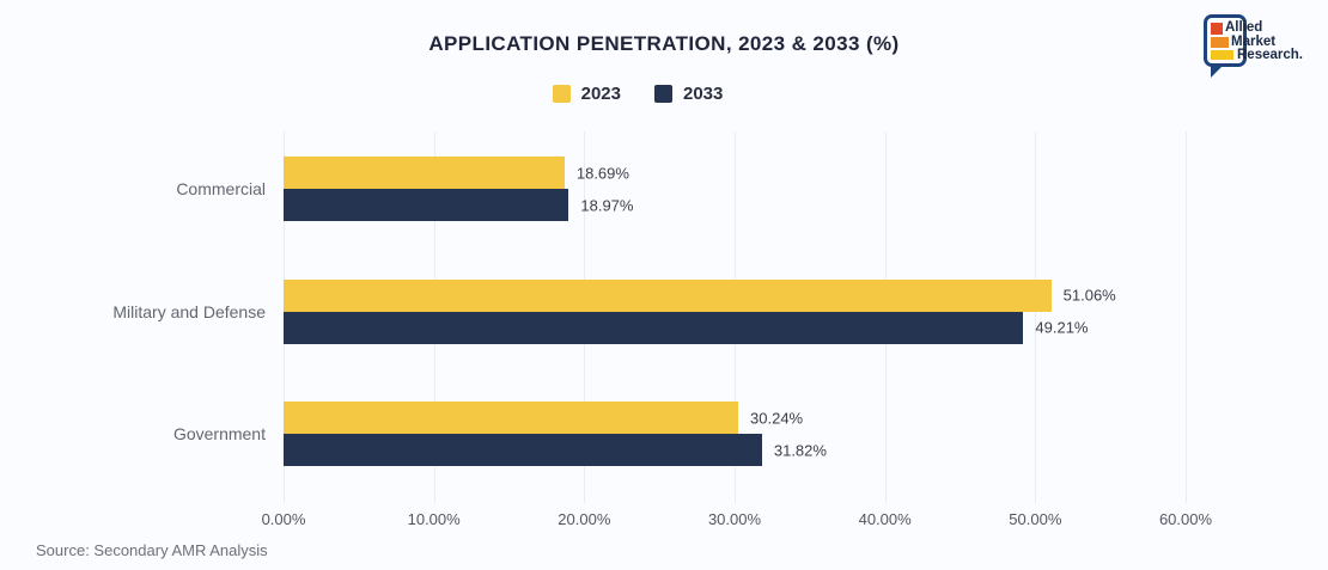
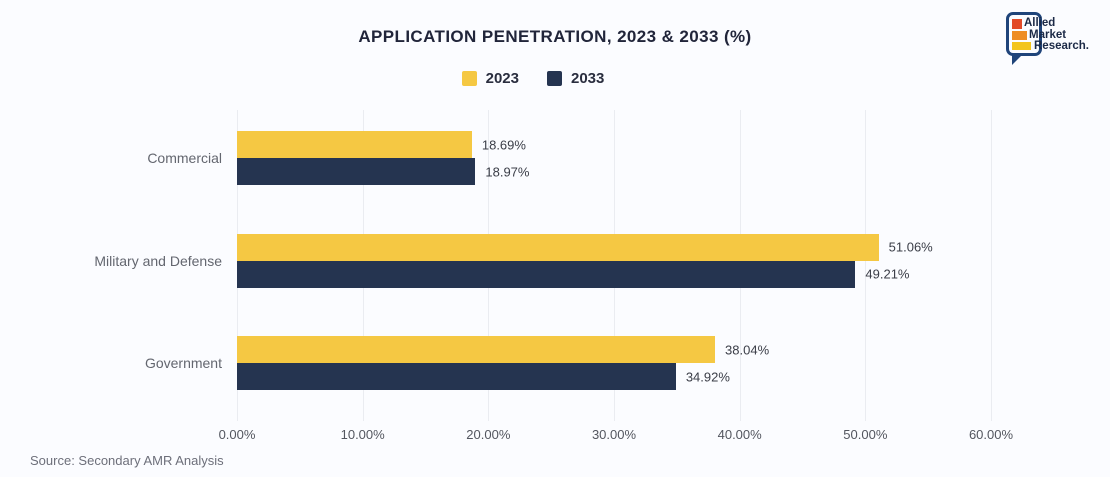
2023/Government: 30.24% -> 38.04%
2033/Government: 31.82% -> 34.92%
